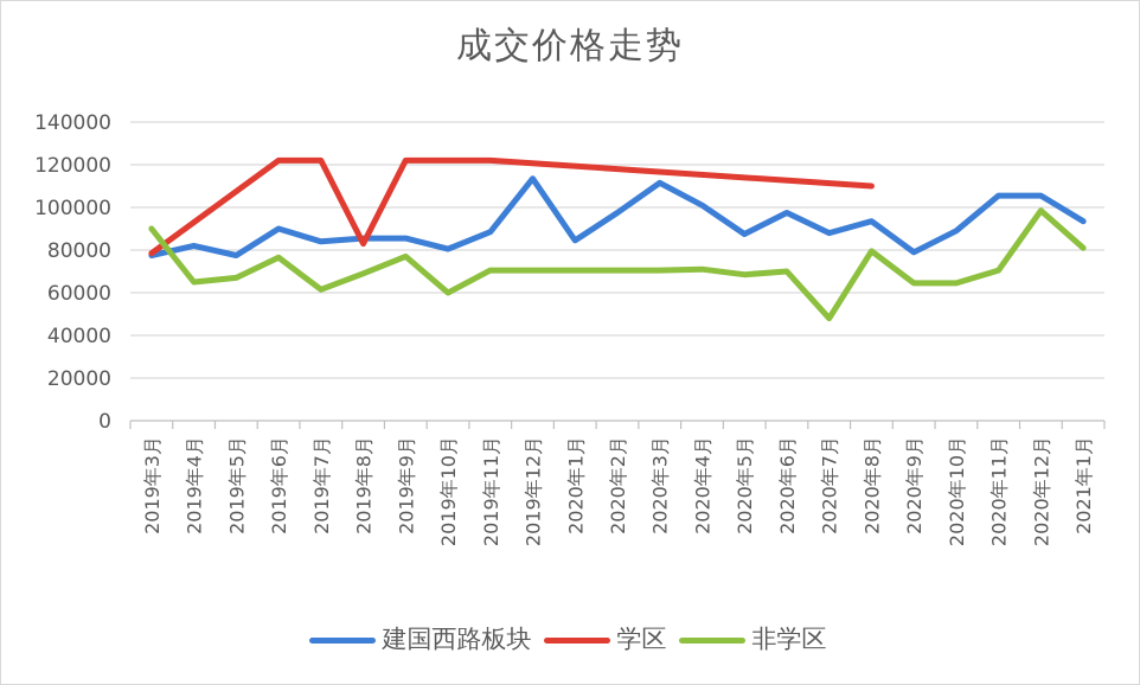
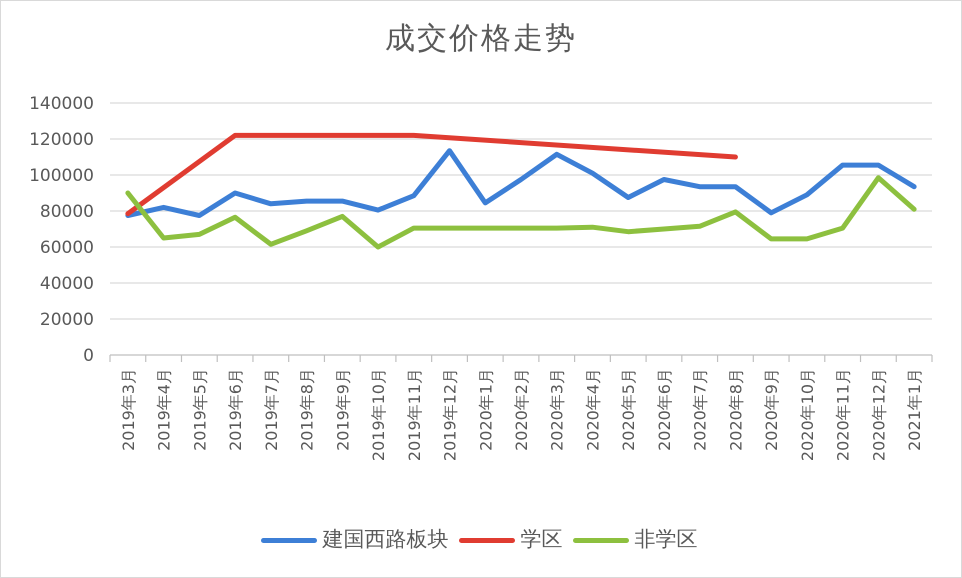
学区/2019年8月: 83000 -> 122000
建国西路板块/2020年7月: 88000 -> 94000
非学区/2020年7月: 48000 -> 72000
